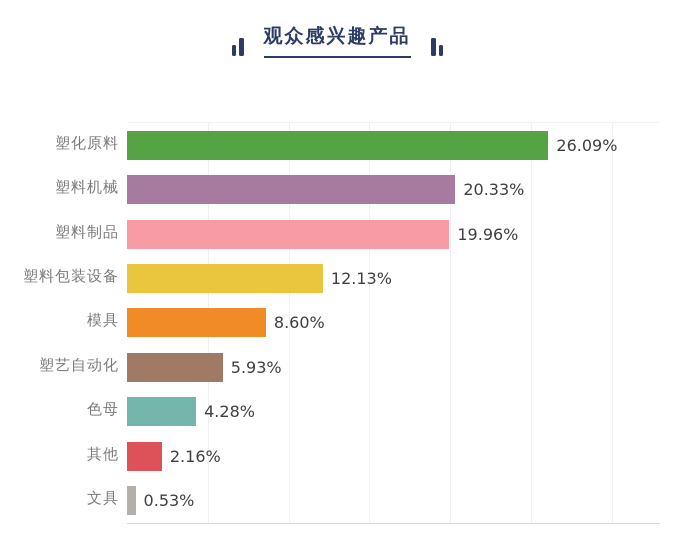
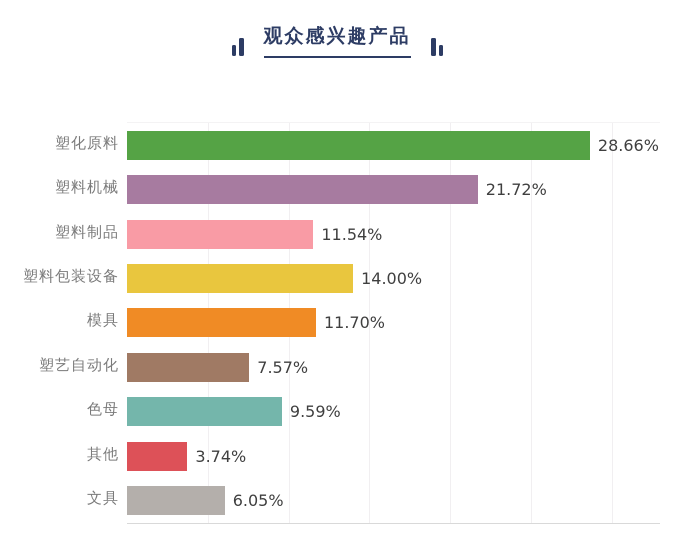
塑化原料: 26.09% -> 28.66%
塑料机械: 20.33% -> 21.72%
塑料制品: 19.96% -> 11.54%
塑料包装设备: 12.13% -> 14.00%
模具: 8.60% -> 11.70%
塑艺自动化: 5.93% -> 7.57%
色母: 4.28% -> 9.59%
其他: 2.16% -> 3.74%
文具: 0.53% -> 6.05%
